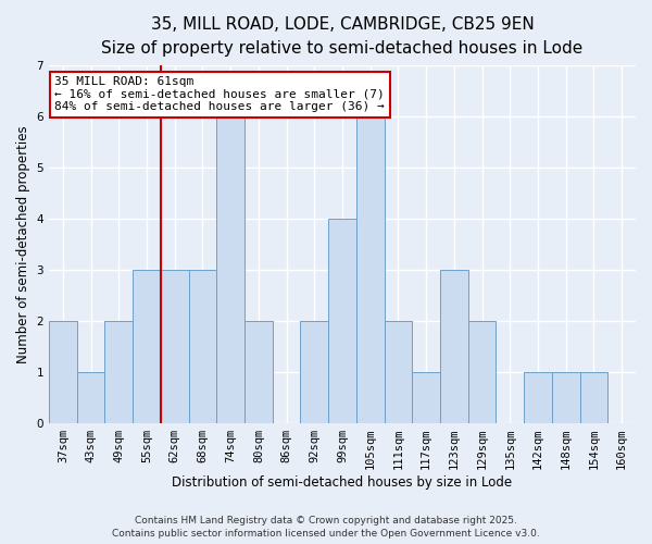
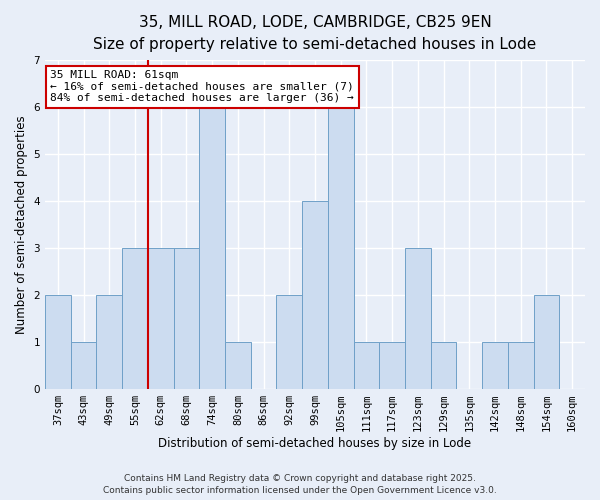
80sqm: 2 -> 1
111sqm: 2 -> 1
129sqm: 2 -> 1
154sqm: 1 -> 2
